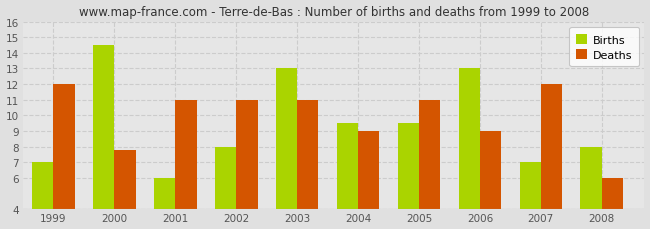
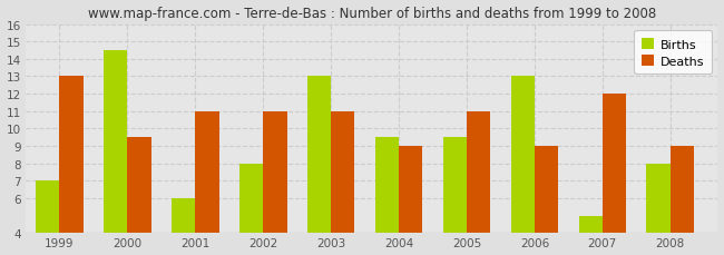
Deaths/1999: 12.0 -> 13.0
Deaths/2000: 7.8 -> 9.5
Births/2007: 7.0 -> 5.0
Deaths/2008: 6.0 -> 9.0
